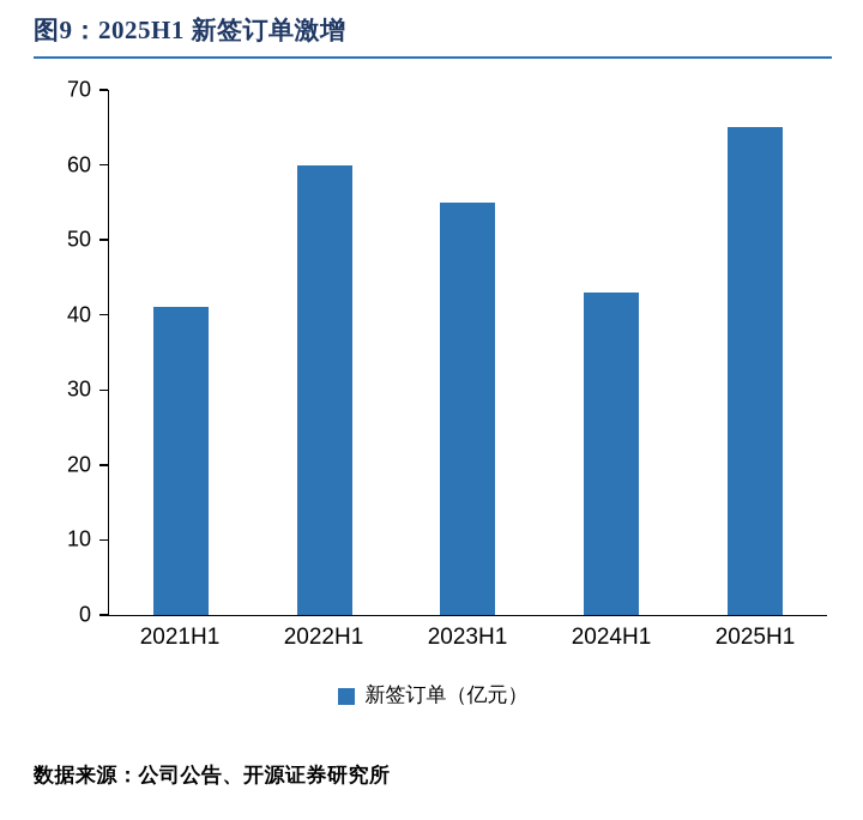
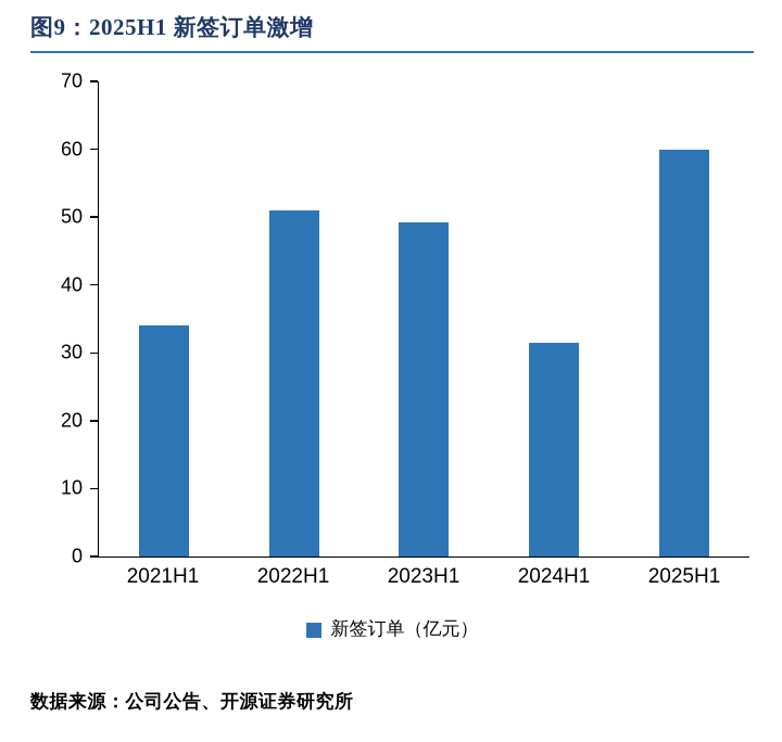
2021H1: 41 -> 34
2022H1: 60 -> 51
2023H1: 55 -> 49
2024H1: 43 -> 32
2025H1: 65 -> 60
